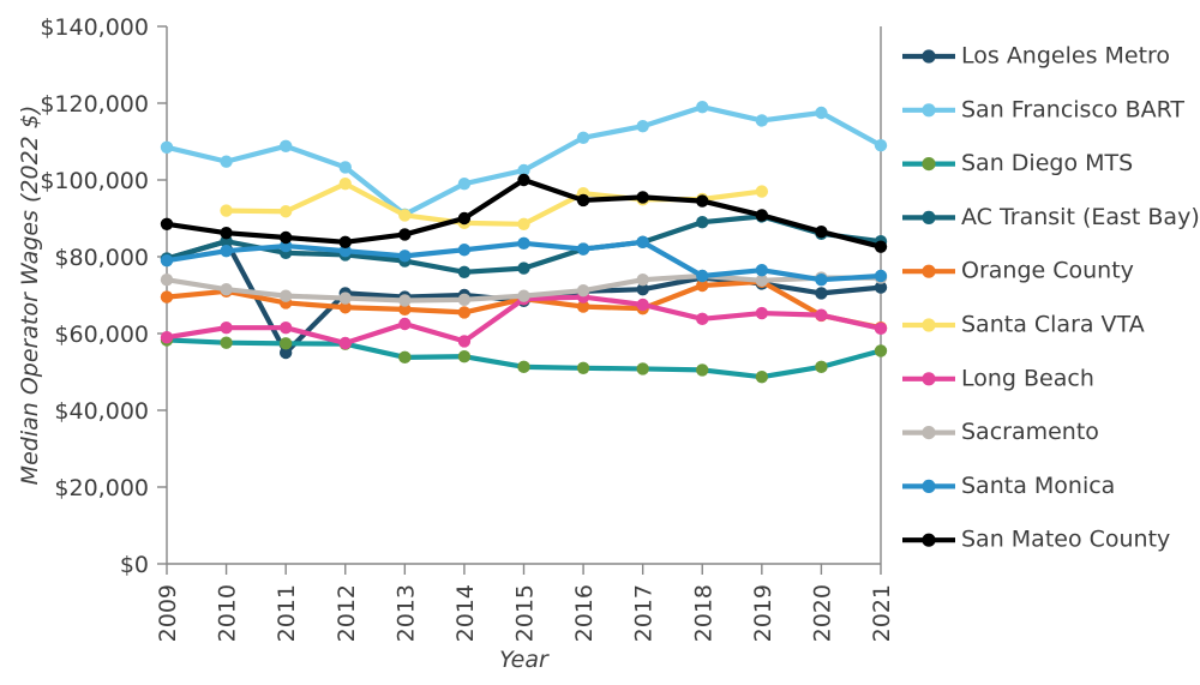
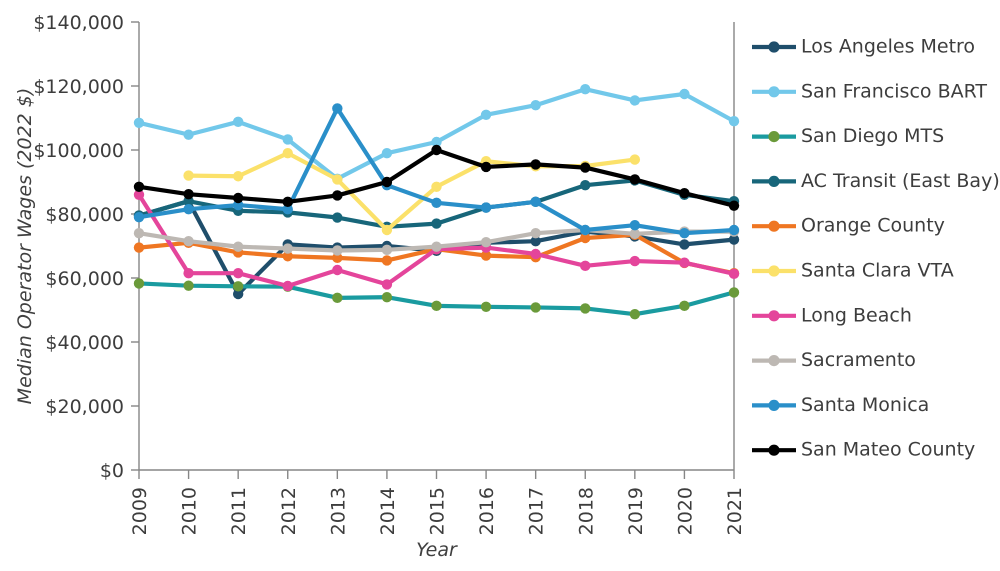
Long Beach/2009: $59000 -> $86000
Santa Monica/2013: $80000 -> $113000
Santa Clara VTA/2014: $89000 -> $75000
Santa Monica/2014: $82000 -> $89000
